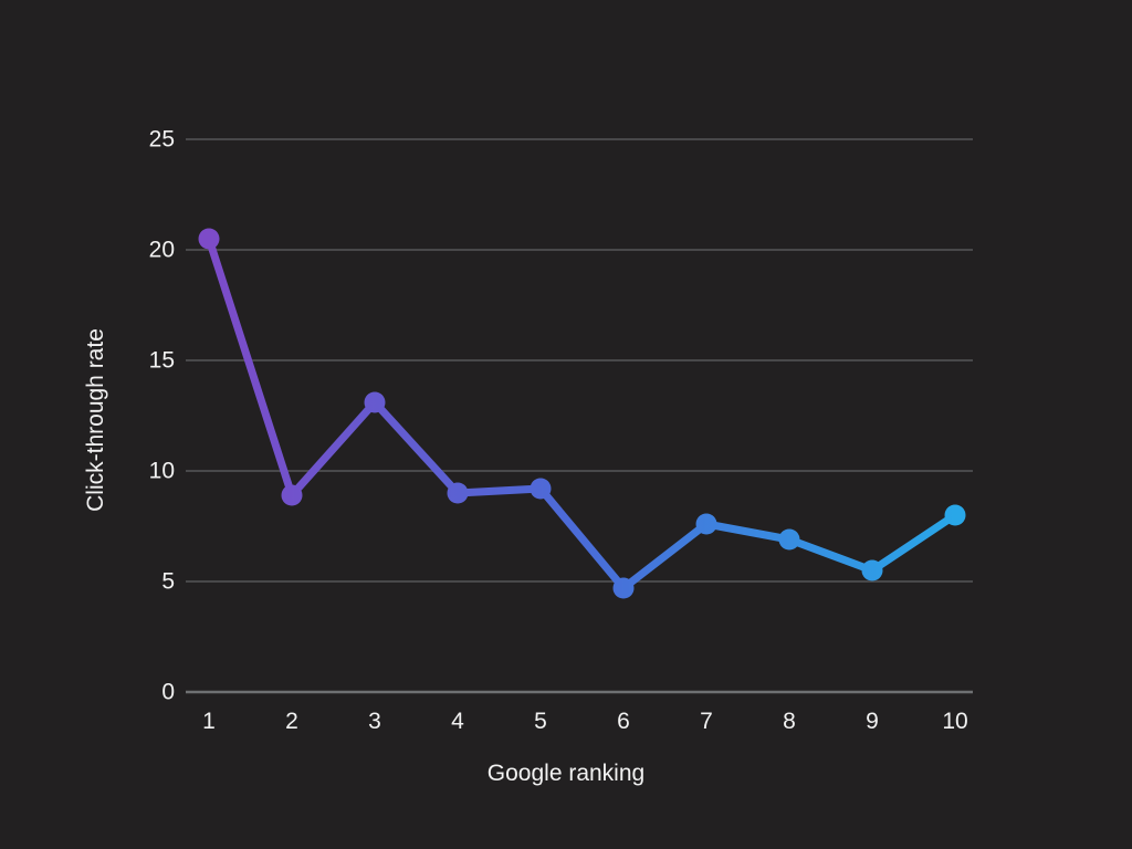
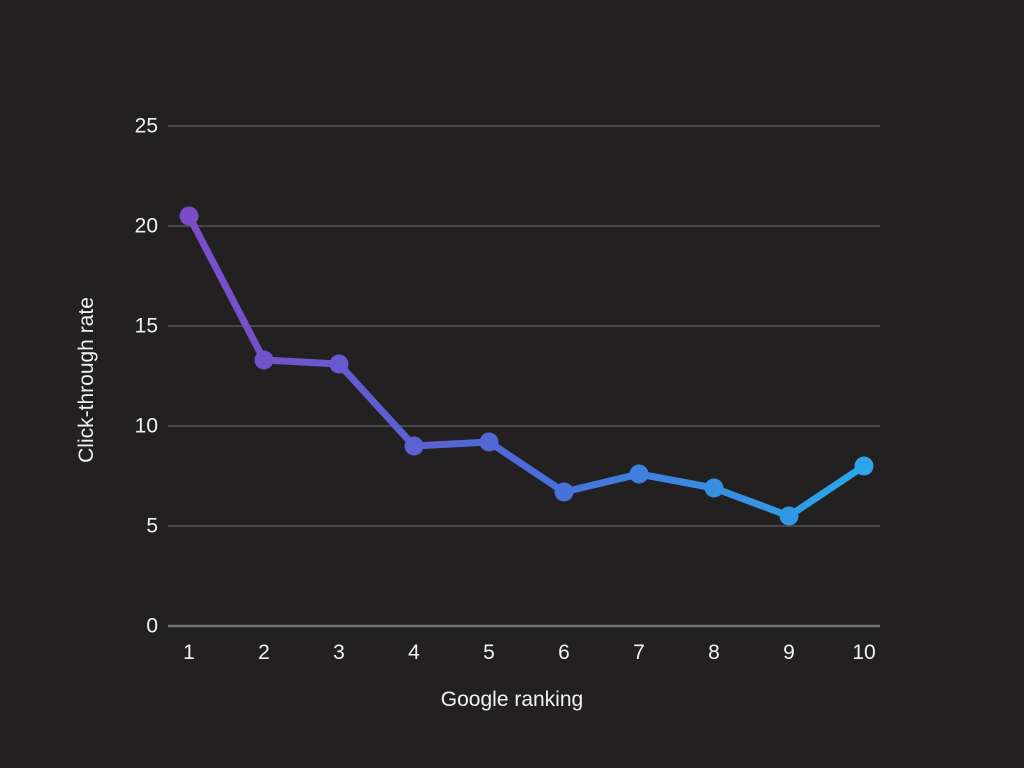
2: 8.9 -> 13.3
6: 4.7 -> 6.7
